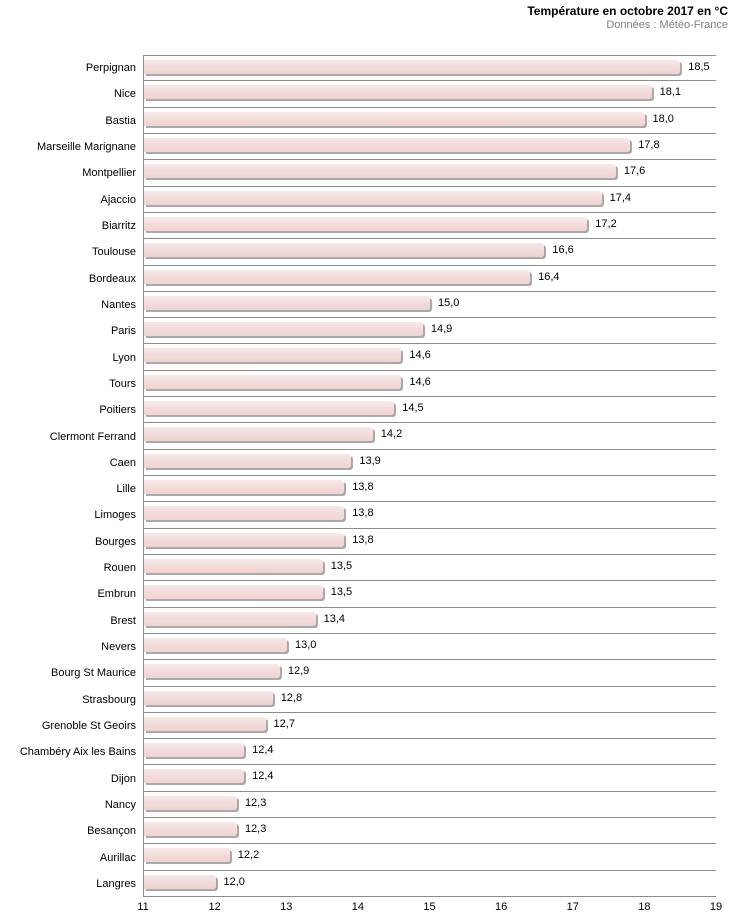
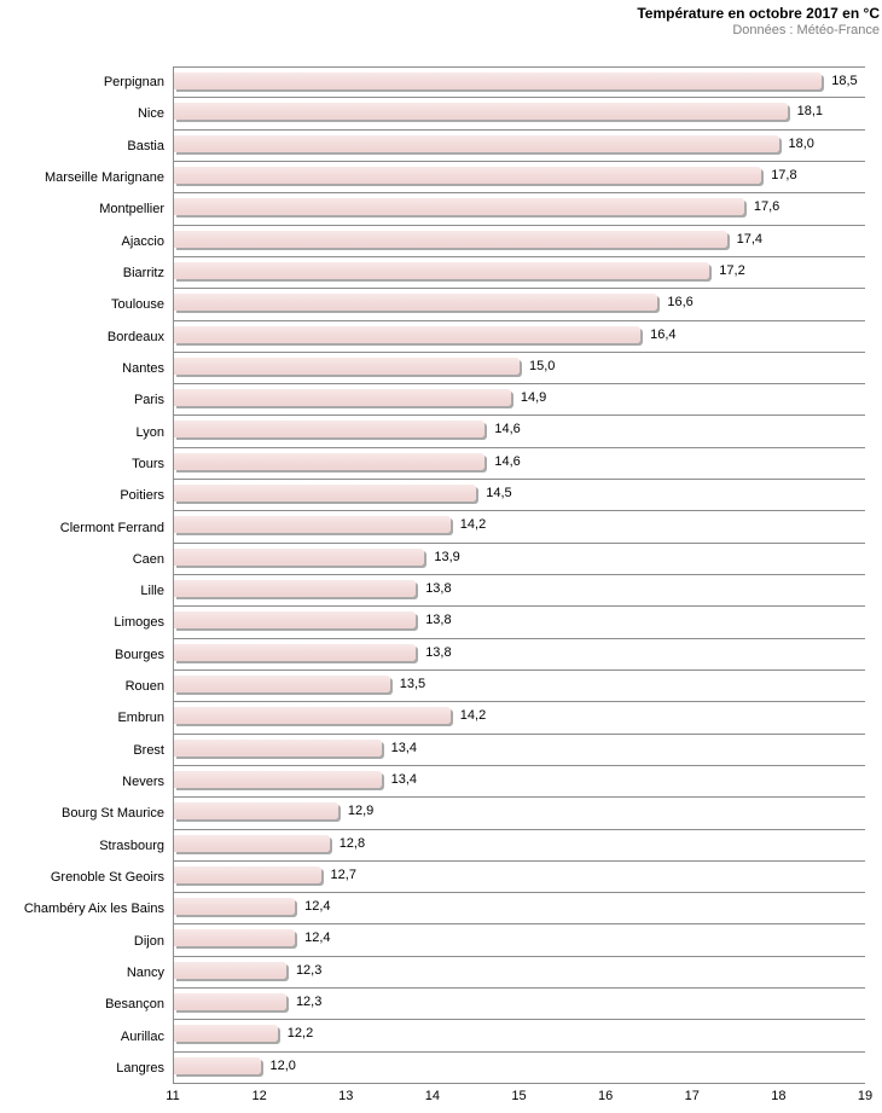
Embrun: 13,5 -> 14,2
Nevers: 13,0 -> 13,4
